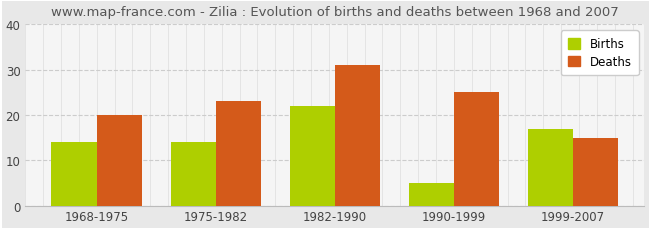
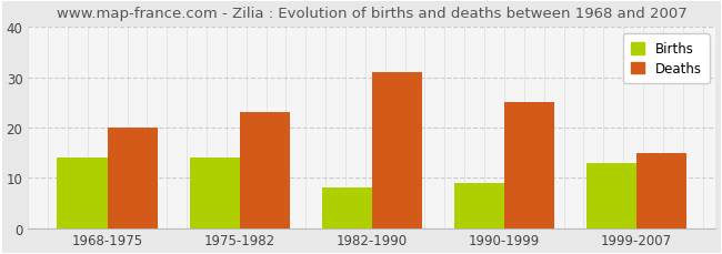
Births/1982-1990: 22 -> 8
Births/1990-1999: 5 -> 9
Births/1999-2007: 17 -> 13
